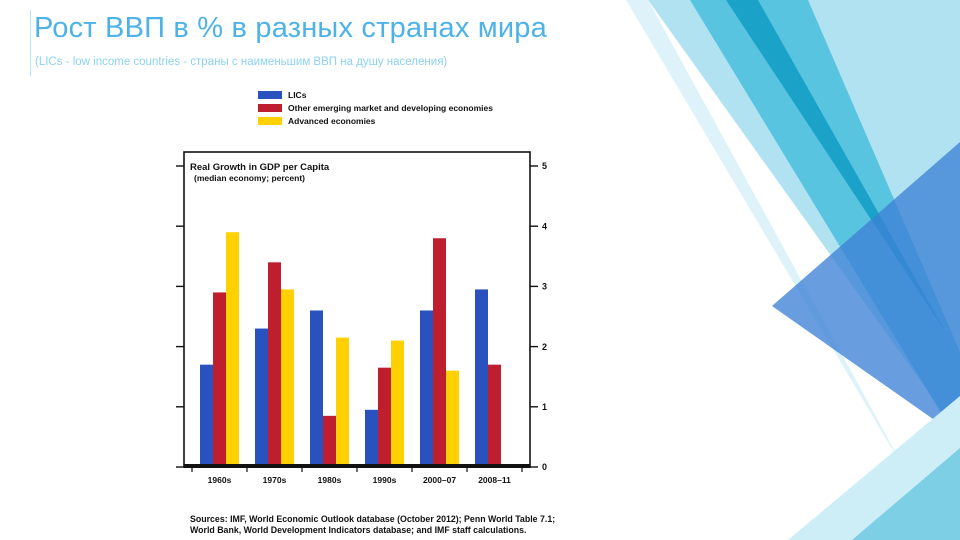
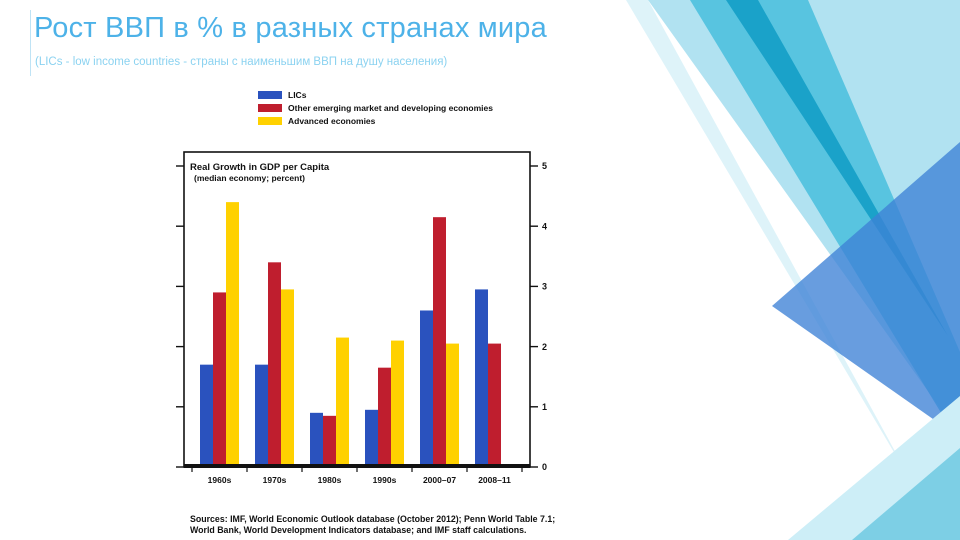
Advanced economies/1960s: 3.9 -> 4.4
LICs/1970s: 2.3 -> 1.7
LICs/1980s: 2.6 -> 0.9
Other emerging market and developing economies/2000–07: 3.8 -> 4.2
Advanced economies/2000–07: 1.6 -> 2.0
Other emerging market and developing economies/2008–11: 1.7 -> 2.0
